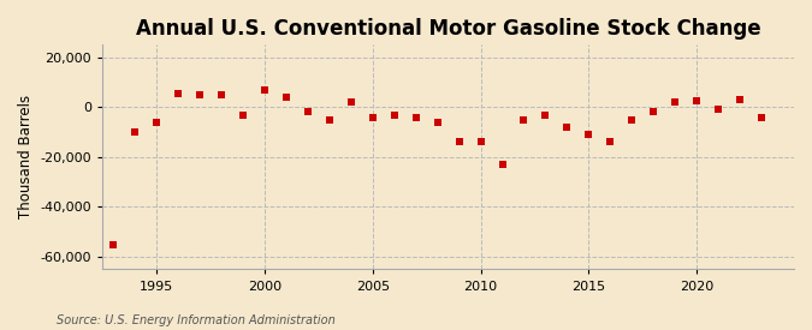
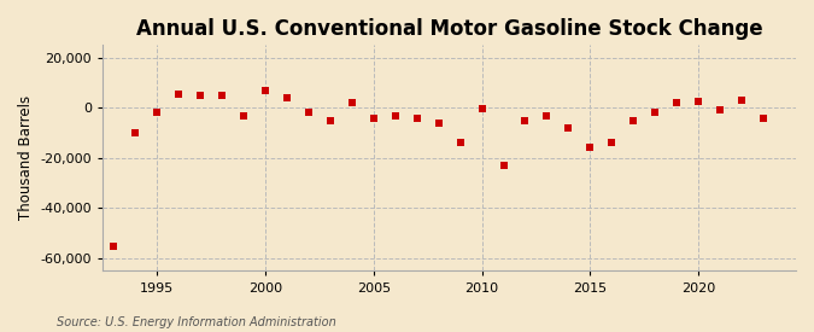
1995: -6,000 -> -2,000
2010: -14,000 -> -500
2015: -11,000 -> -15,500
